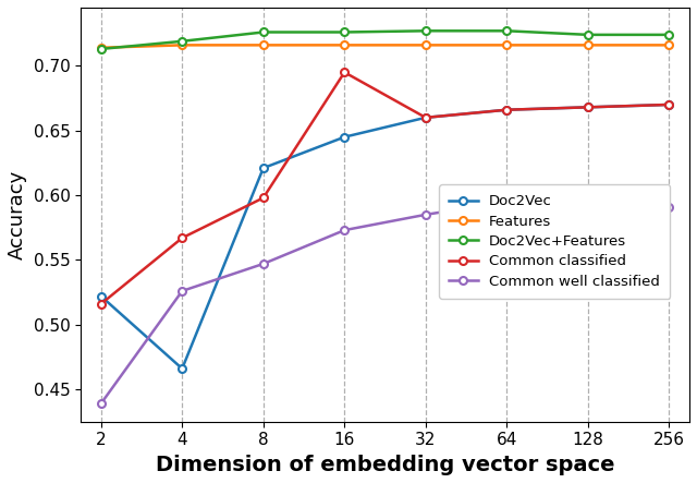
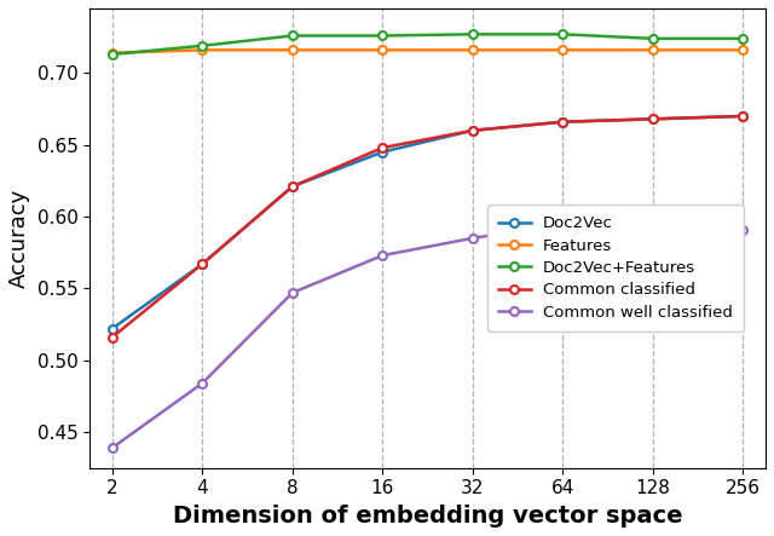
Doc2Vec/4: 0.466 -> 0.567
Common well classified/4: 0.526 -> 0.484
Common classified/8: 0.598 -> 0.621
Common classified/16: 0.695 -> 0.648
